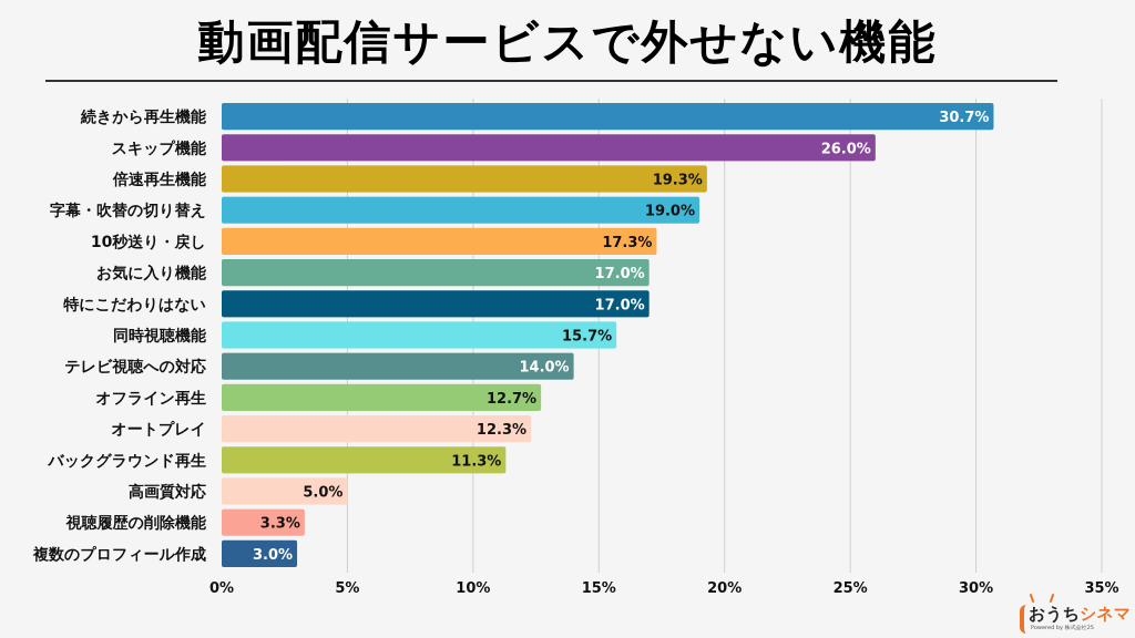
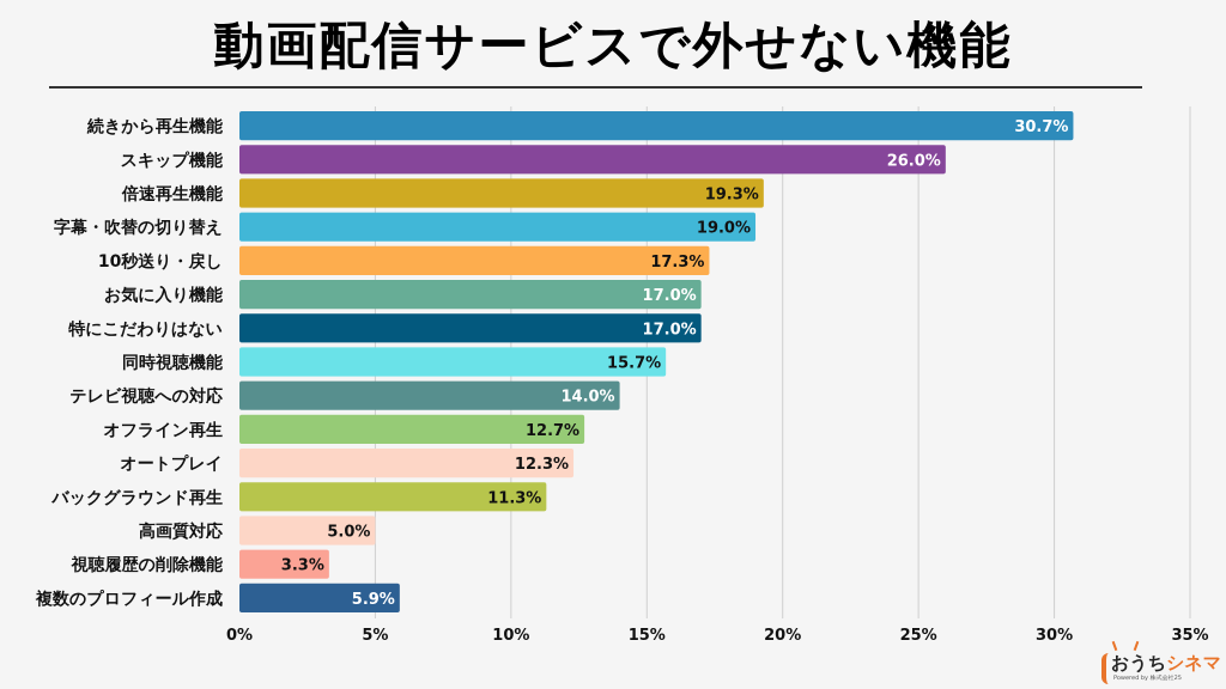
複数のプロフィール作成: 3.0% -> 5.9%
